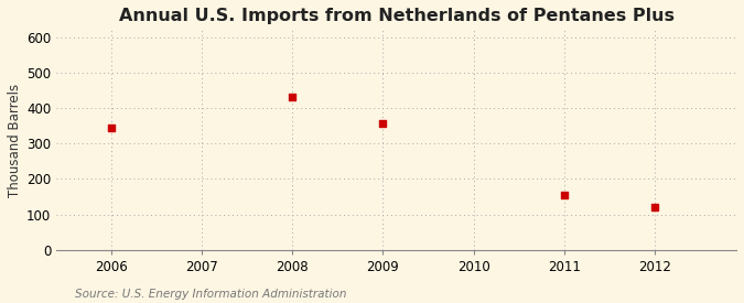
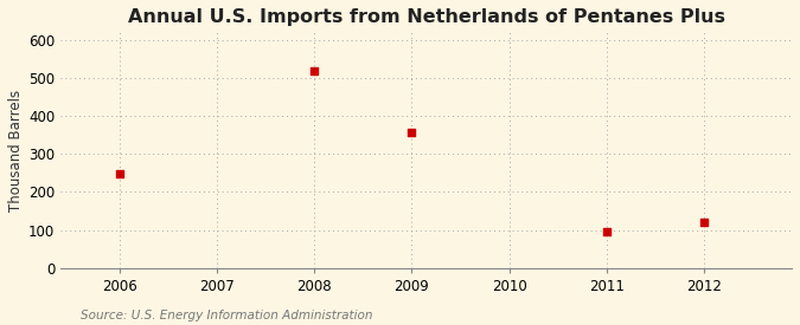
2006: 345 -> 248
2008: 430 -> 519
2011: 155 -> 97
